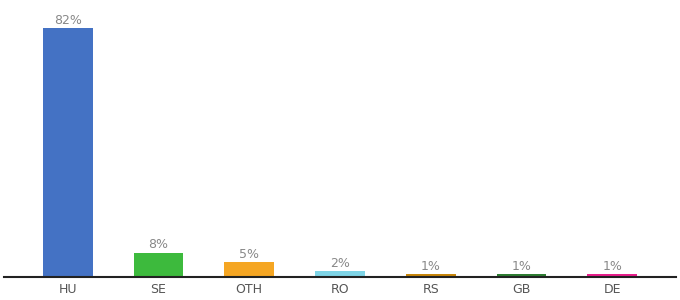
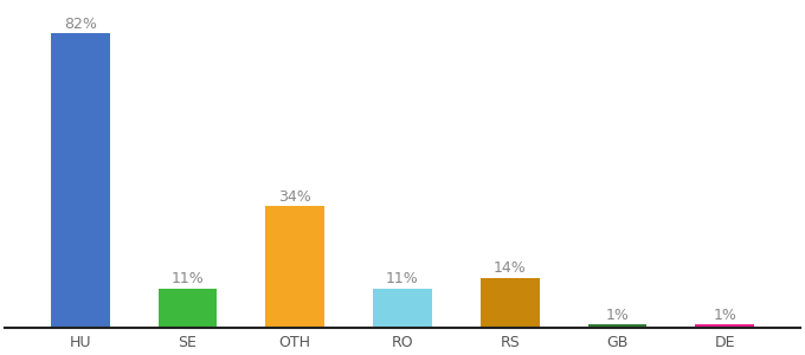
SE: 8% -> 11%
OTH: 5% -> 34%
RO: 2% -> 11%
RS: 1% -> 14%
